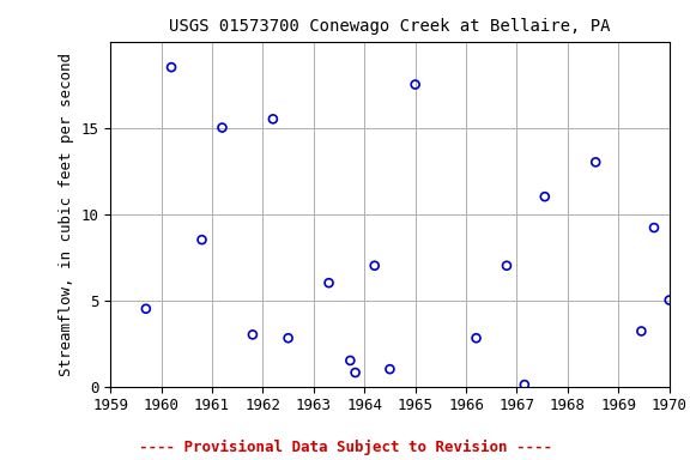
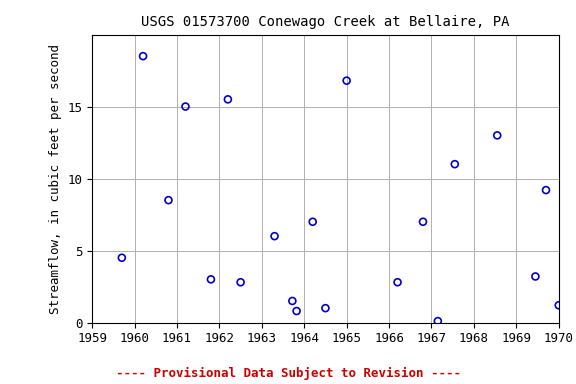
1965: 17.5 -> 16.8
1970: 5.0 -> 1.2
